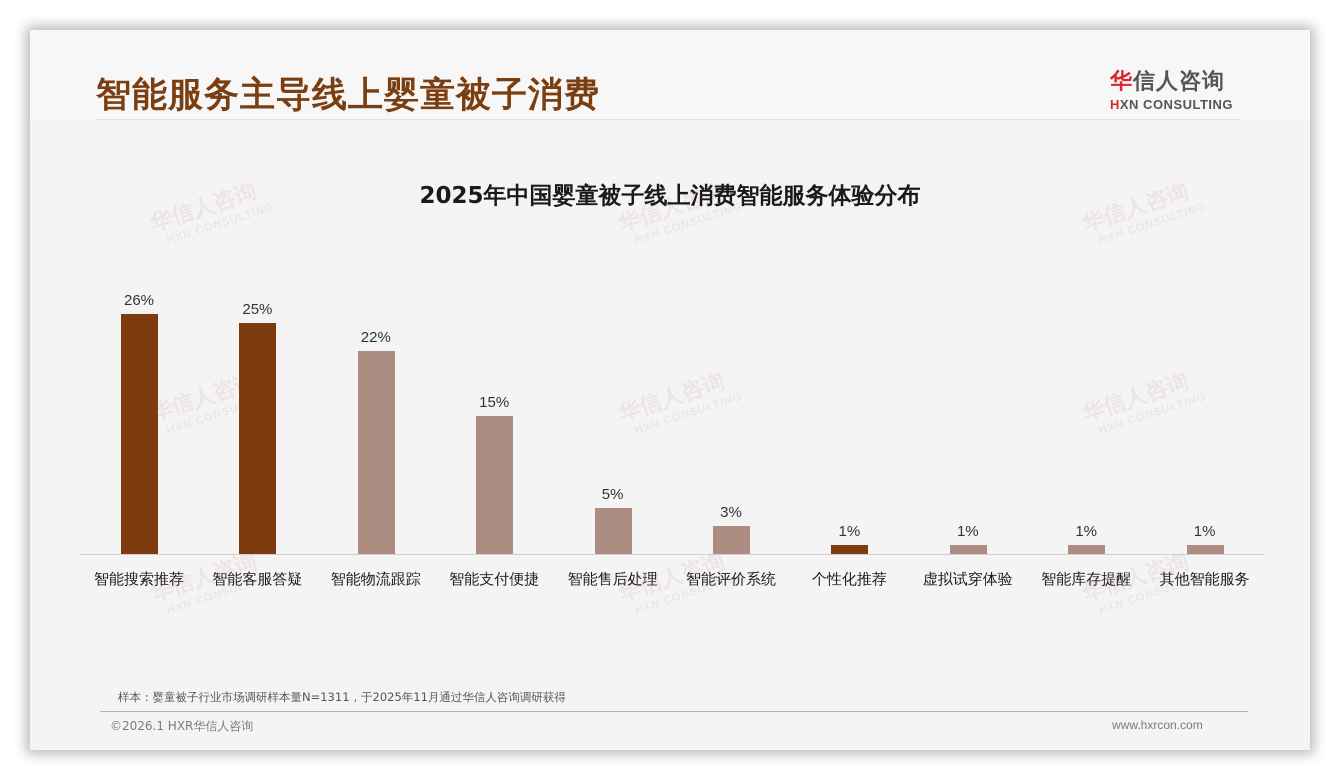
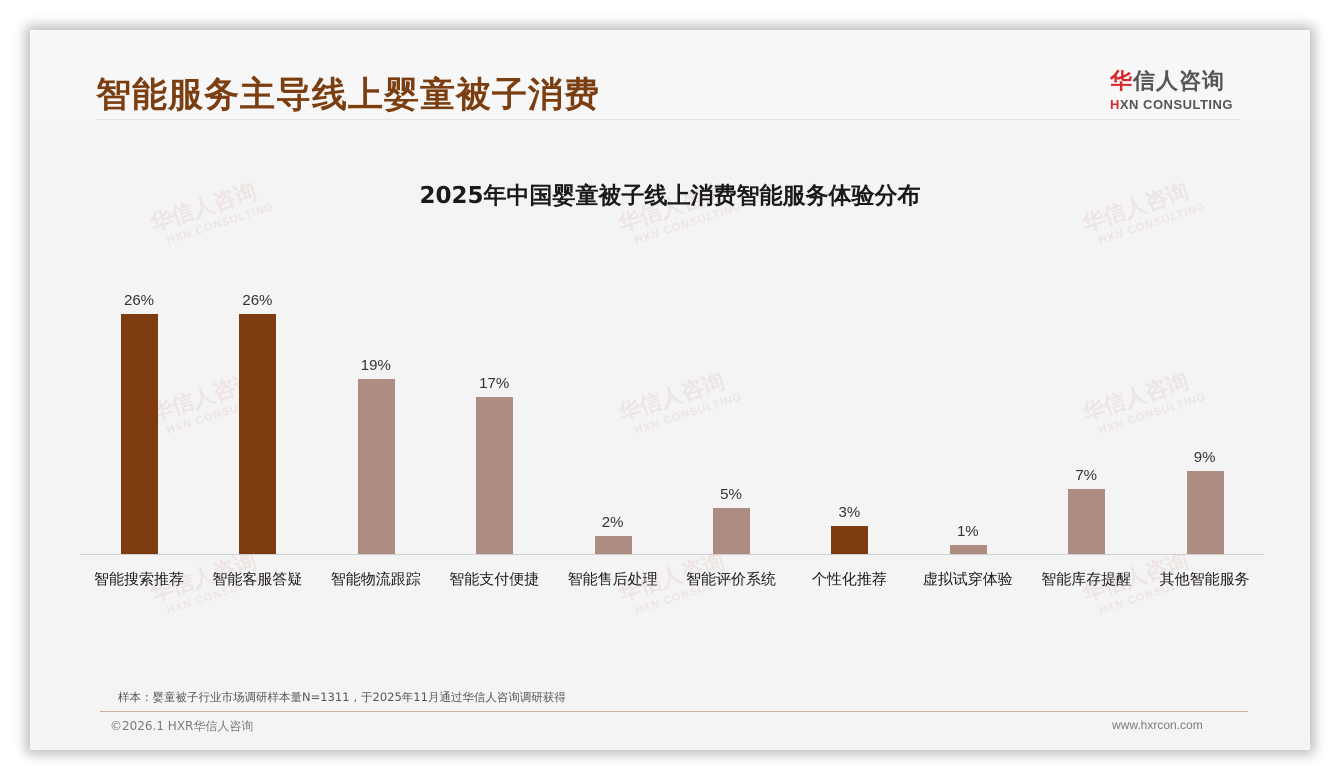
智能客服答疑: 25% -> 26%
智能物流跟踪: 22% -> 19%
智能支付便捷: 15% -> 17%
智能售后处理: 5% -> 2%
智能评价系统: 3% -> 5%
个性化推荐: 1% -> 3%
智能库存提醒: 1% -> 7%
其他智能服务: 1% -> 9%
